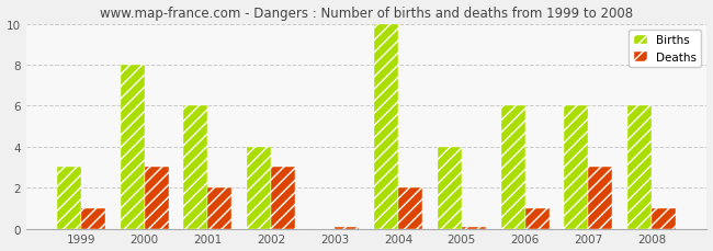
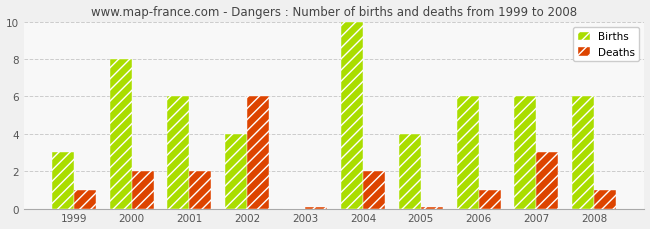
Deaths/2000: 3.0 -> 2.0
Deaths/2002: 3.0 -> 6.0
